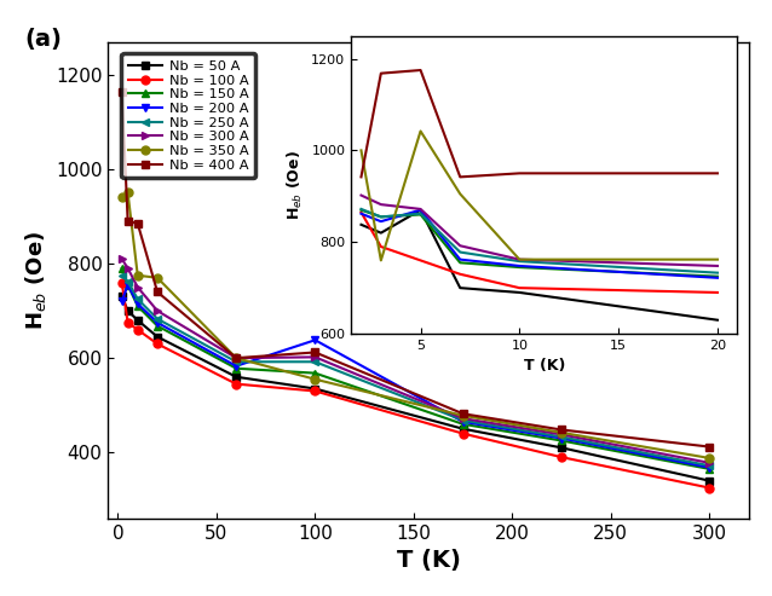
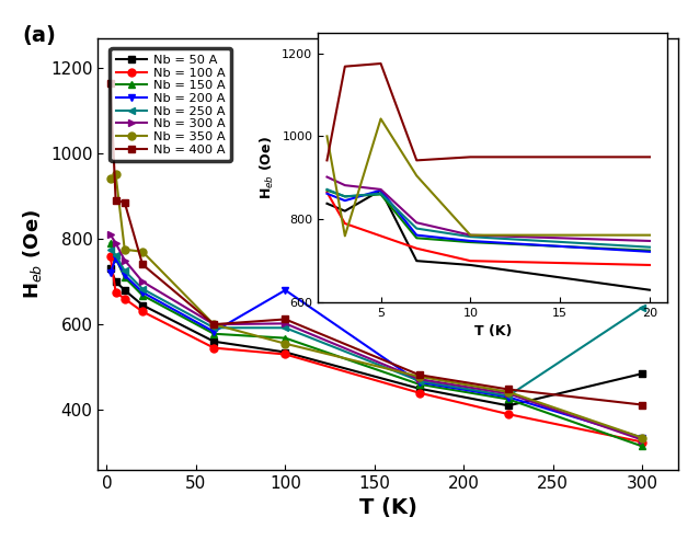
Nb = 200 A/100: 638 -> 680
Nb = 50 A/300: 340 -> 485
Nb = 150 A/300: 365 -> 315
Nb = 200 A/300: 368 -> 335
Nb = 250 A/300: 372 -> 640
Nb = 300 A/300: 378 -> 330
Nb = 350 A/300: 388 -> 335
